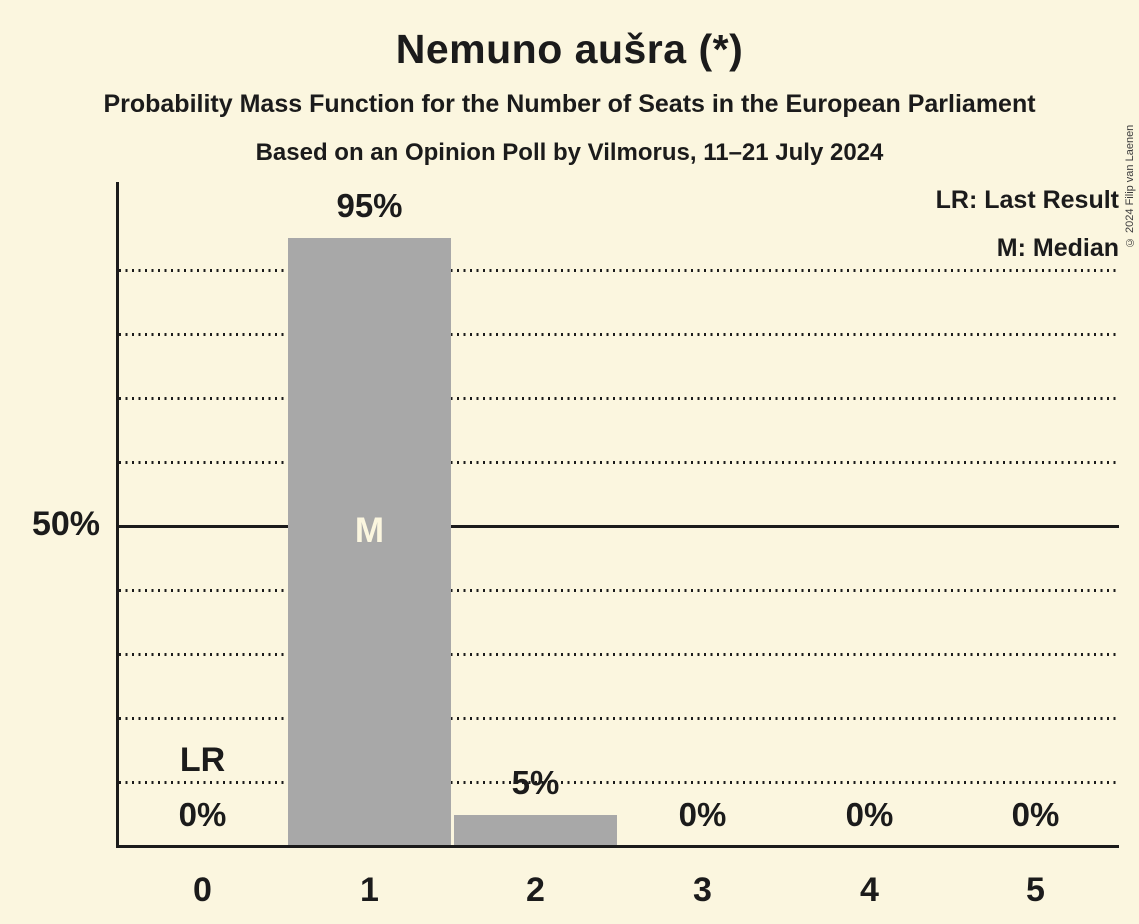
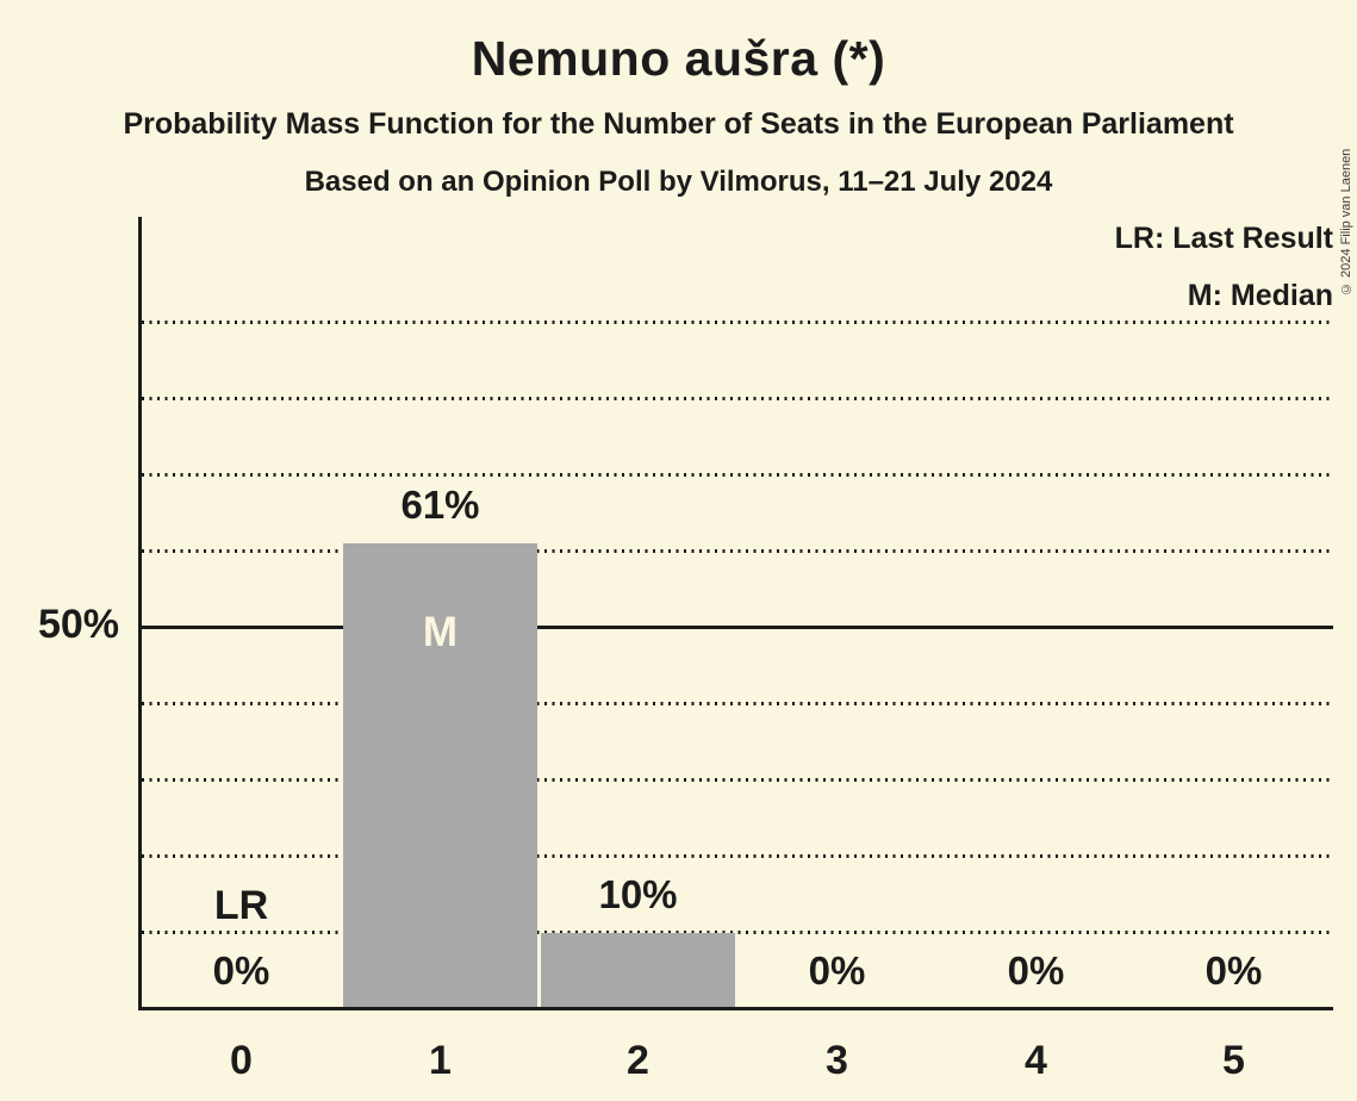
1: 95% -> 61%
2: 5% -> 10%
